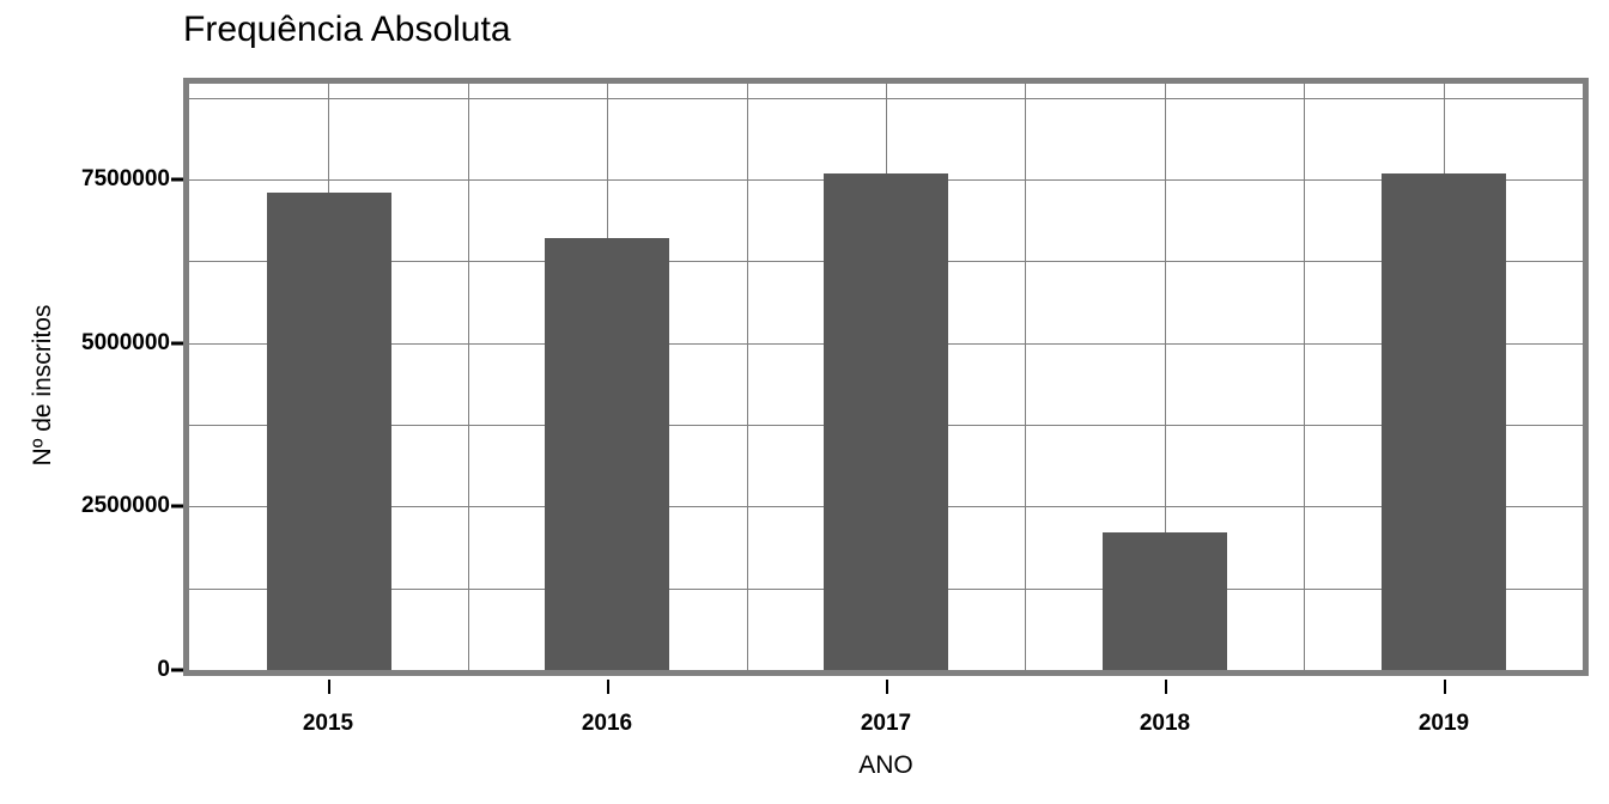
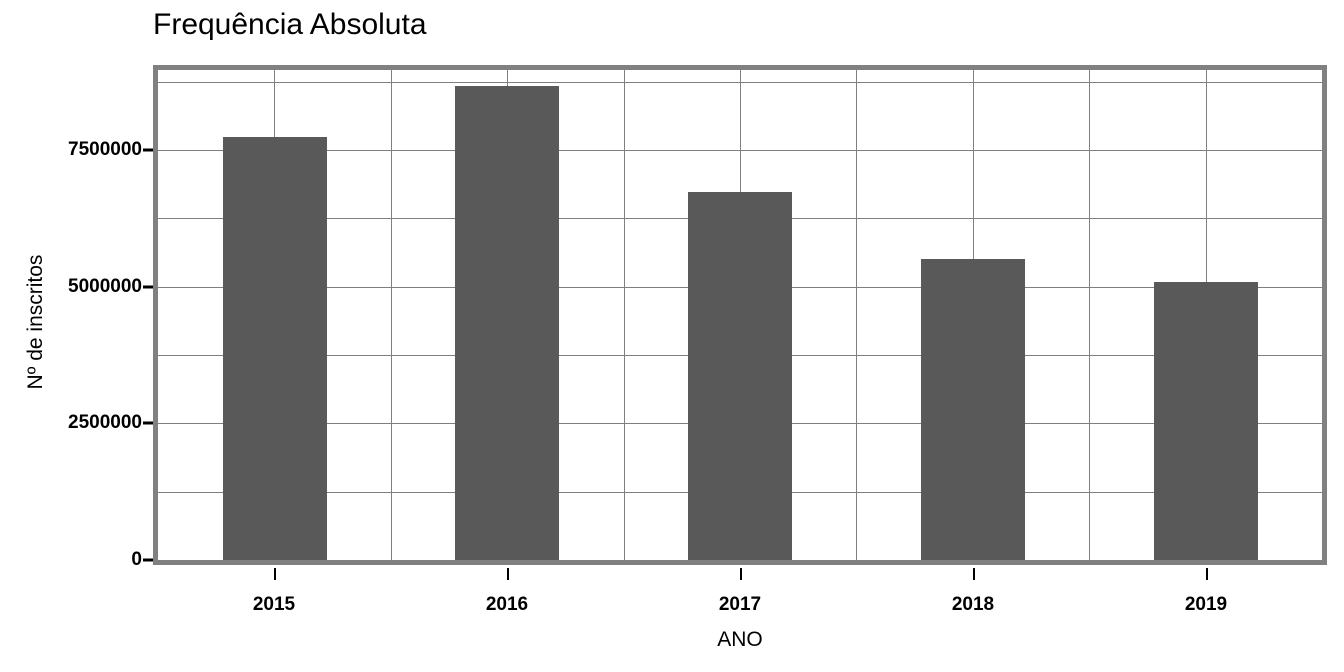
2015: 7300000 -> 7700000
2016: 6600000 -> 8700000
2017: 7600000 -> 6700000
2018: 2100000 -> 5500000
2019: 7600000 -> 5100000
